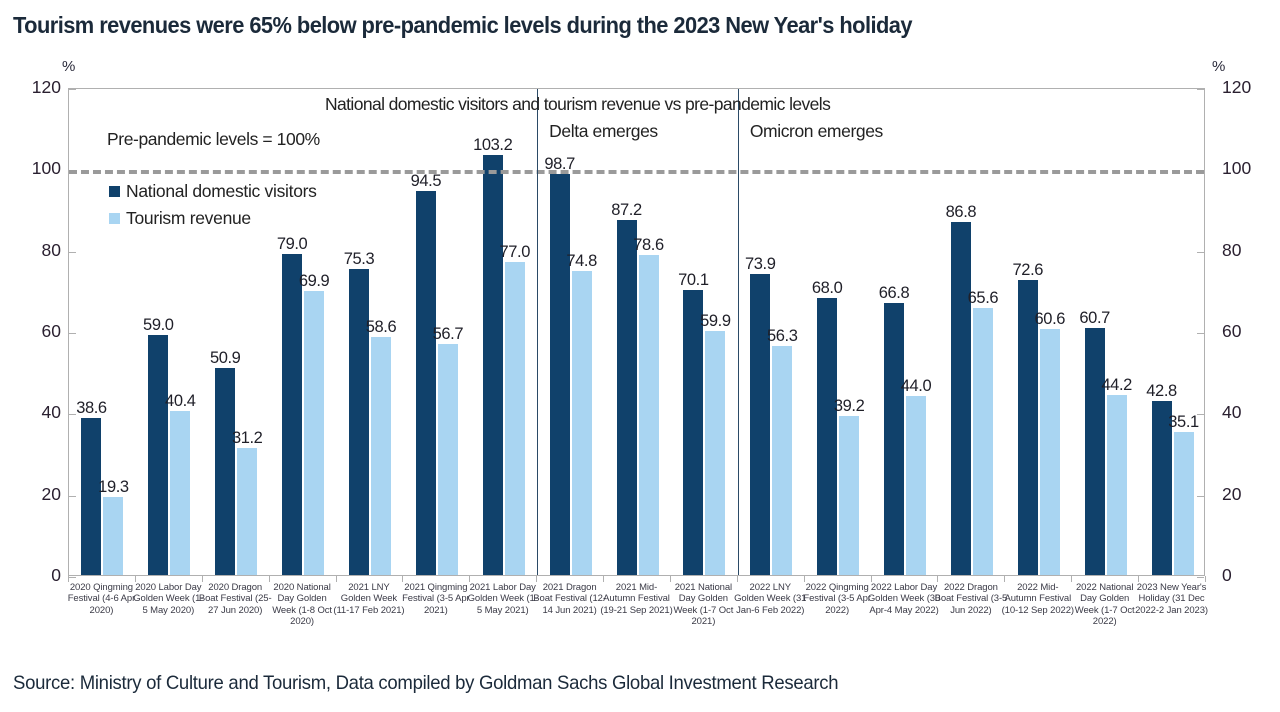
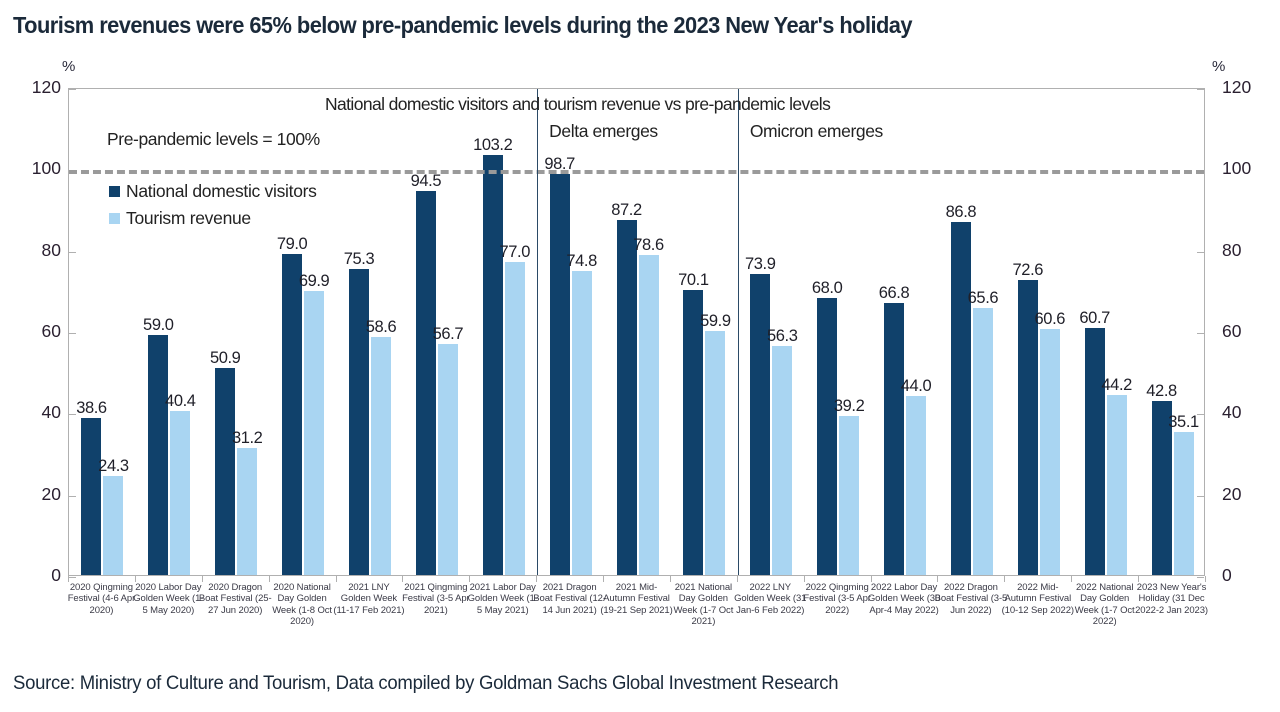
Tourism revenue/2020 Qingming Festival (4-6 Apr 2020): 19.3 -> 24.3
